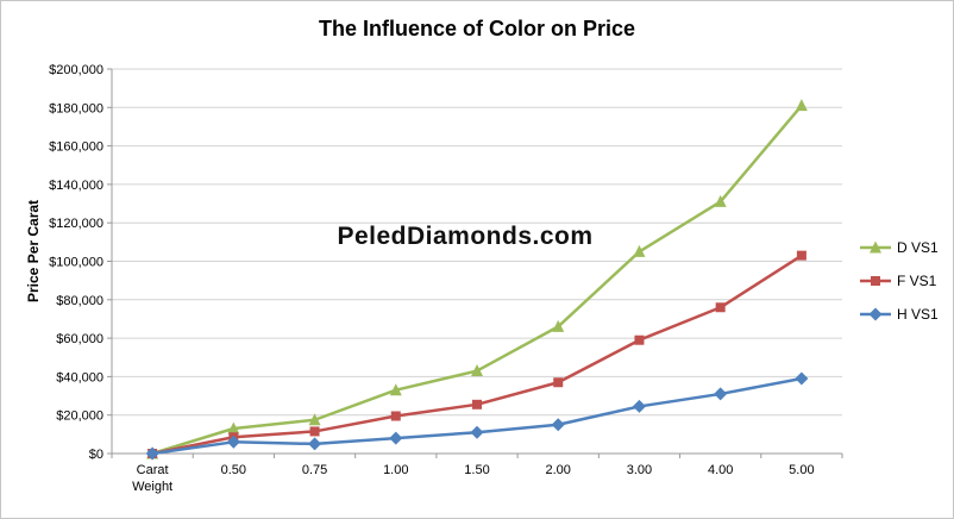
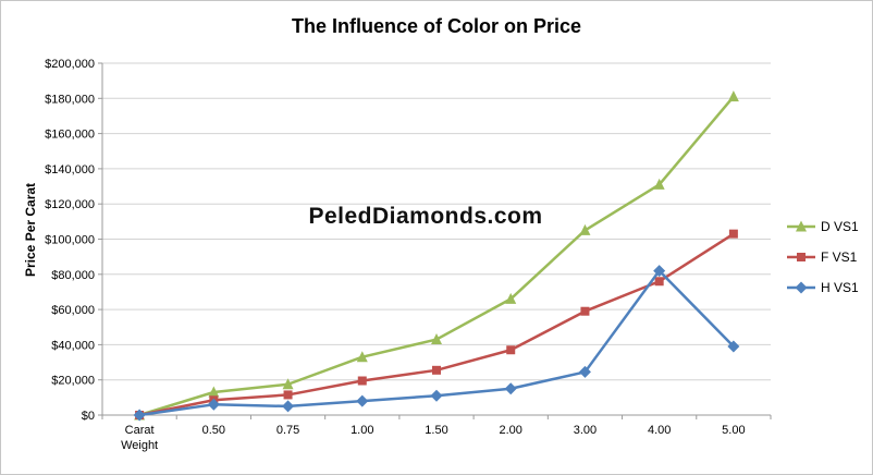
H VS1/4.00: $31000 -> $82000
